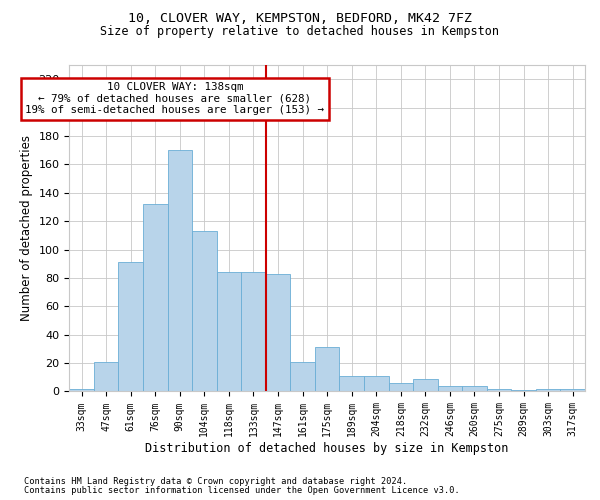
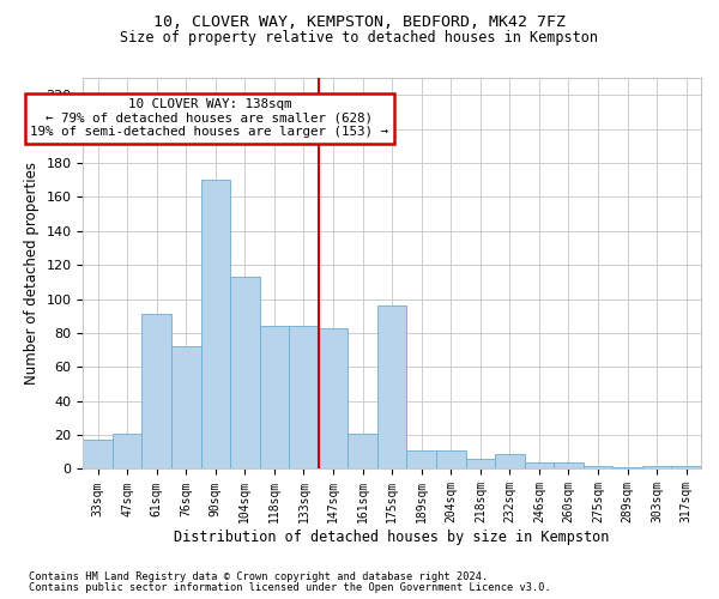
33sqm: 2 -> 17
76sqm: 132 -> 72
175sqm: 31 -> 96
